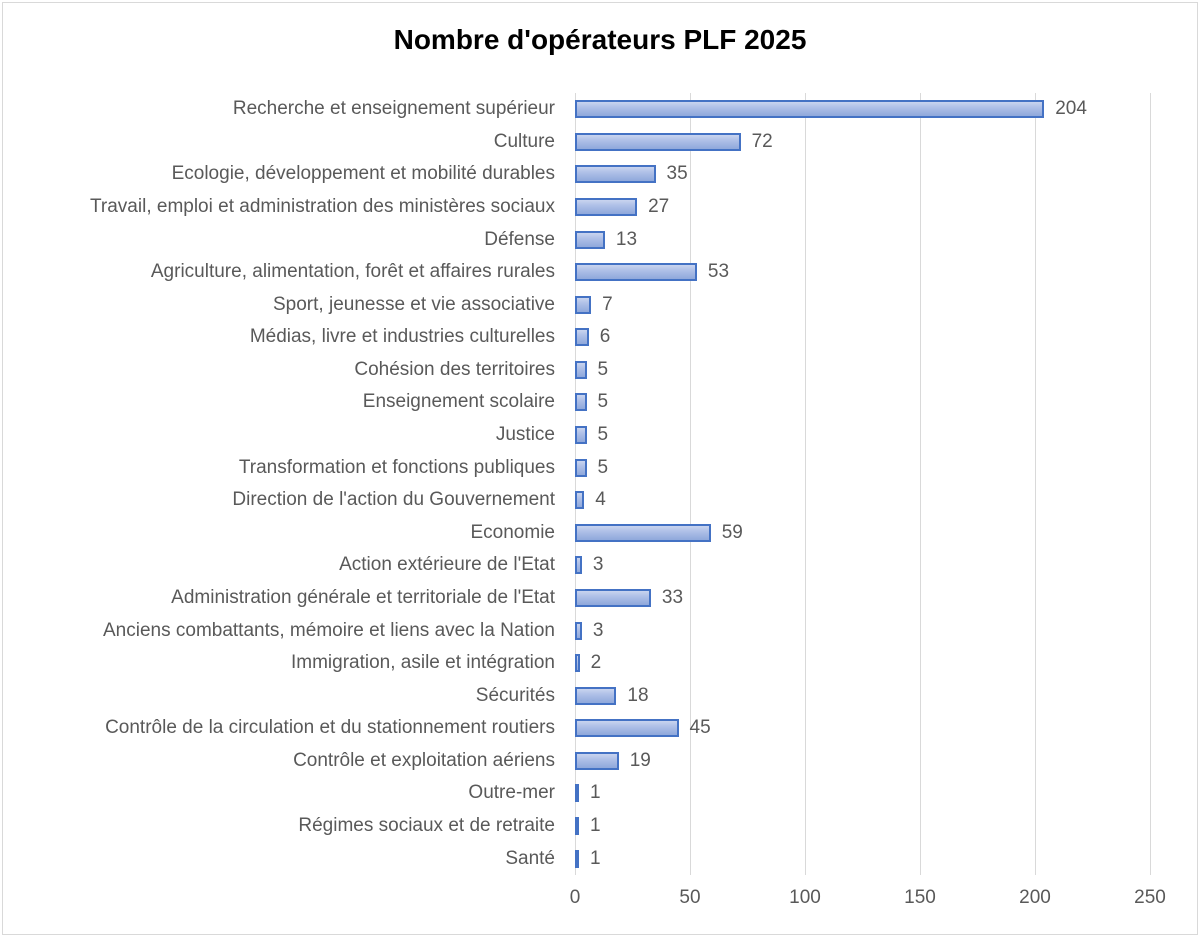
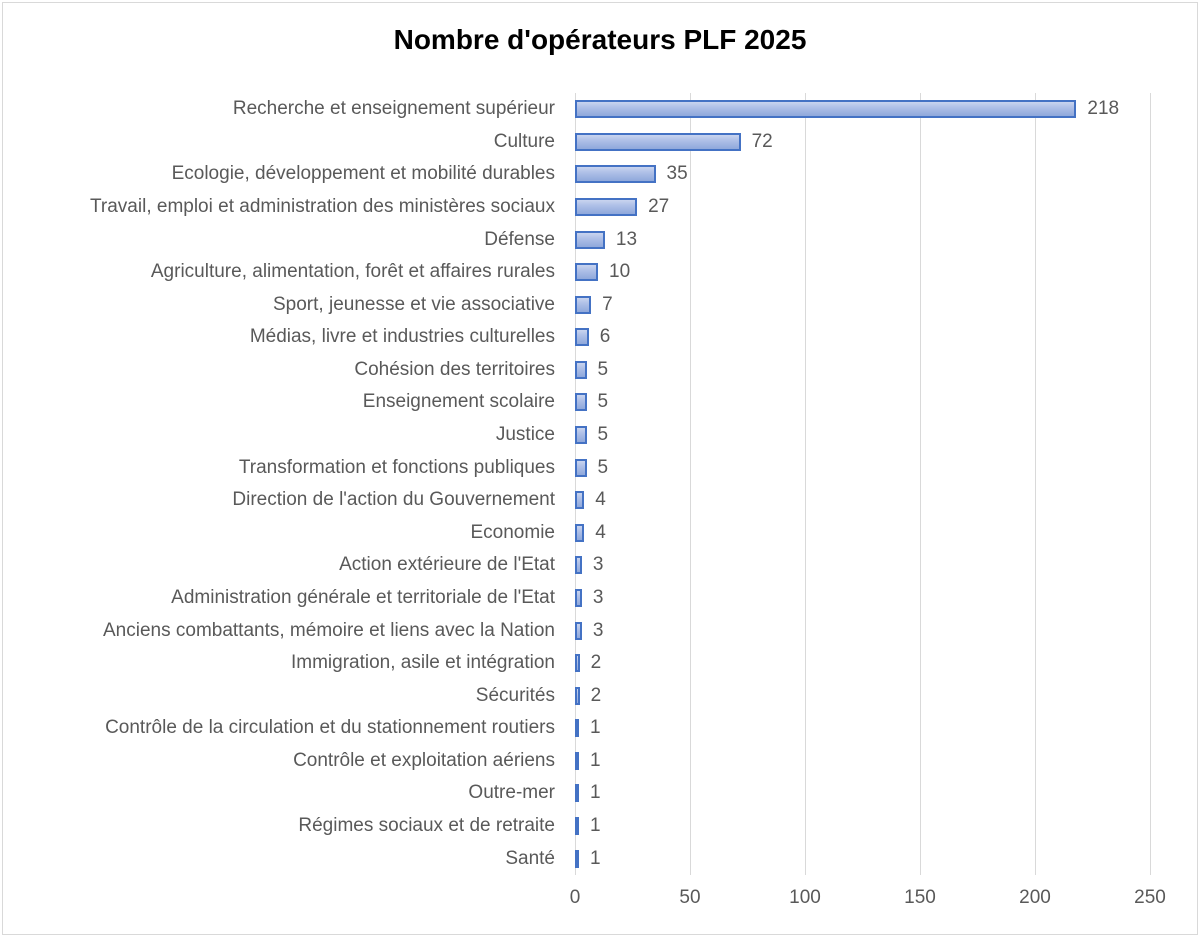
Recherche et enseignement supérieur: 204 -> 218
Agriculture, alimentation, forêt et affaires rurales: 53 -> 10
Economie: 59 -> 4
Administration générale et territoriale de l'Etat: 33 -> 3
Sécurités: 18 -> 2
Contrôle de la circulation et du stationnement routiers: 45 -> 1
Contrôle et exploitation aériens: 19 -> 1
